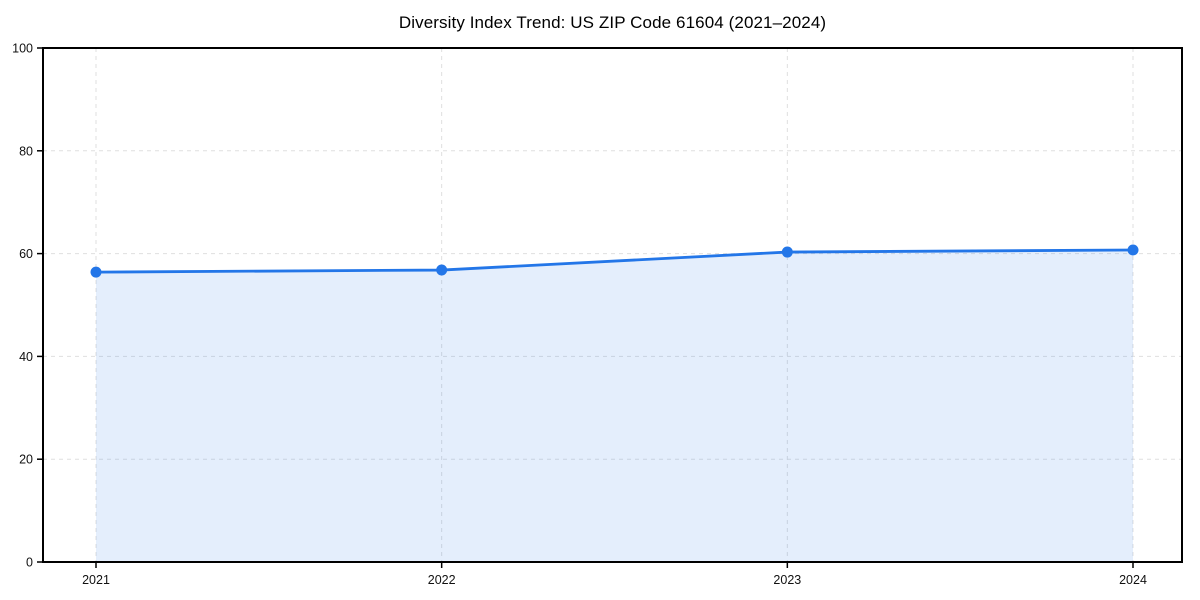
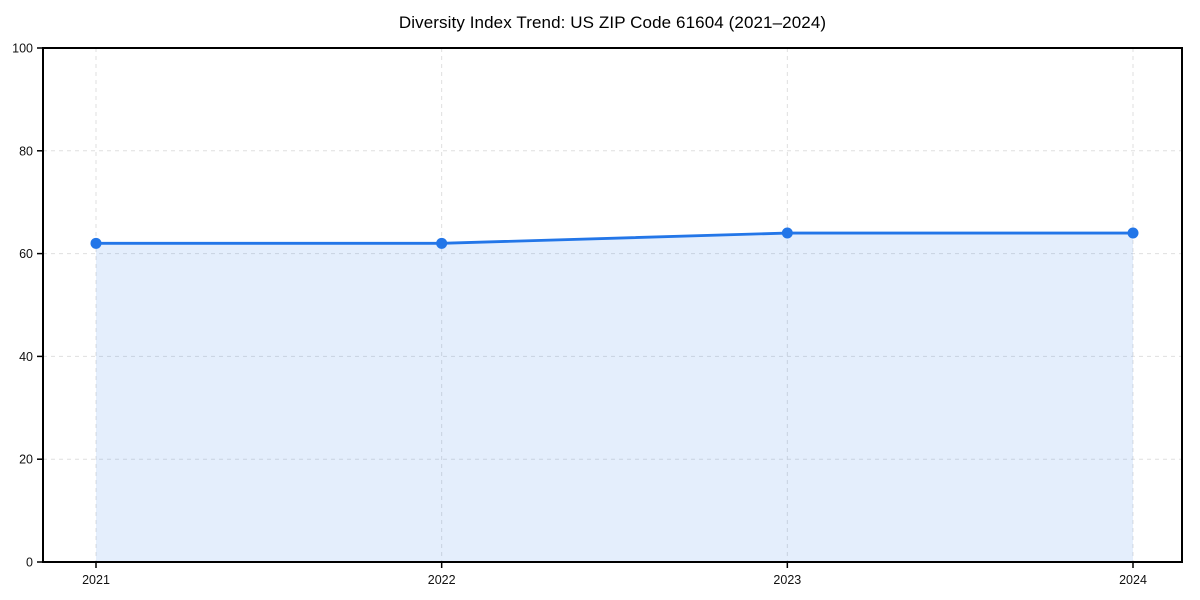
2021: 56 -> 62
2022: 57 -> 62
2023: 60 -> 64
2024: 61 -> 64
